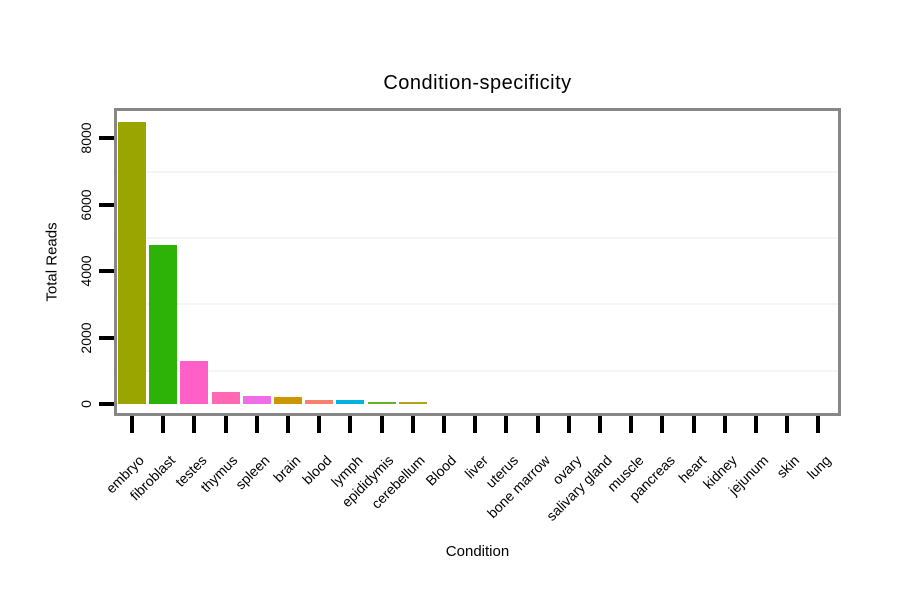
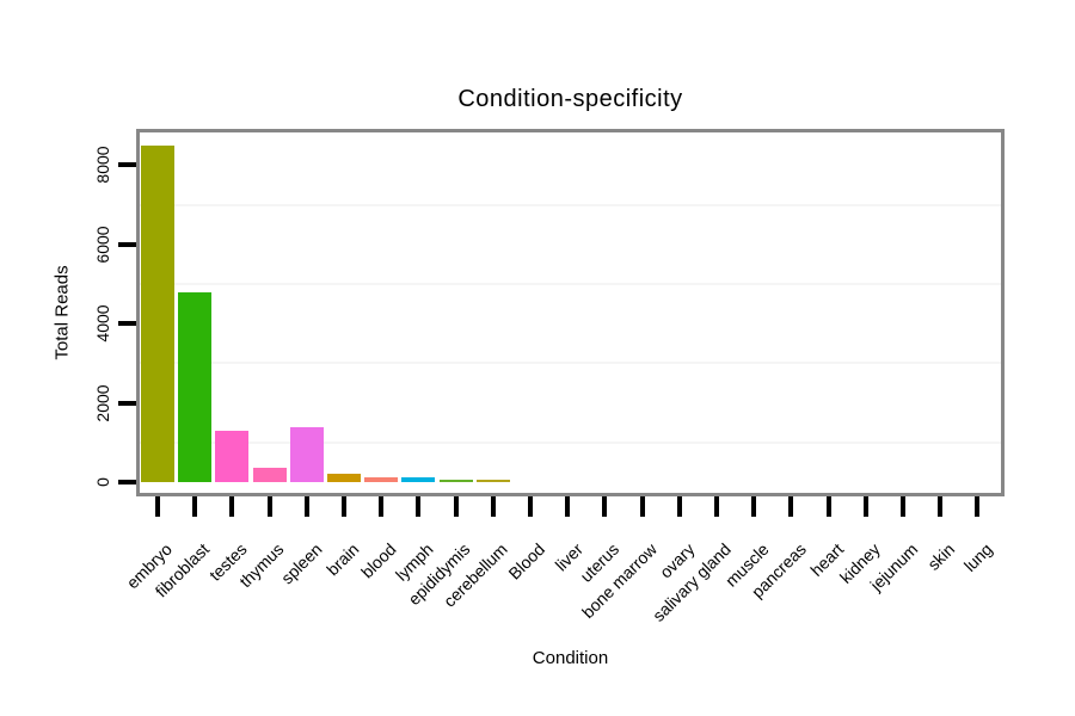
spleen: 200 -> 1400
